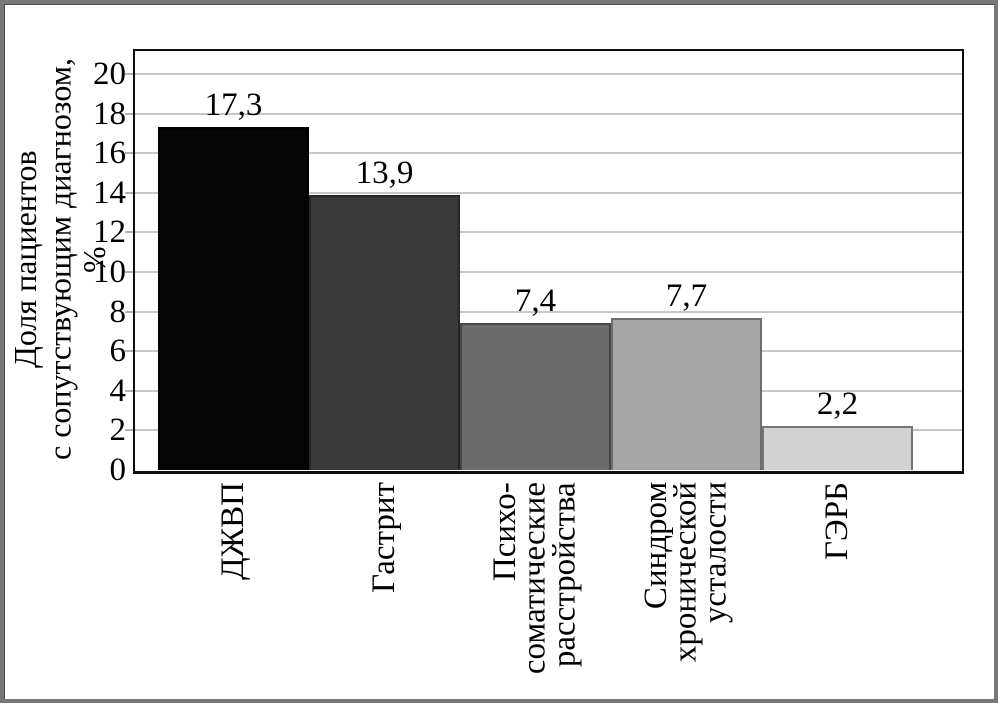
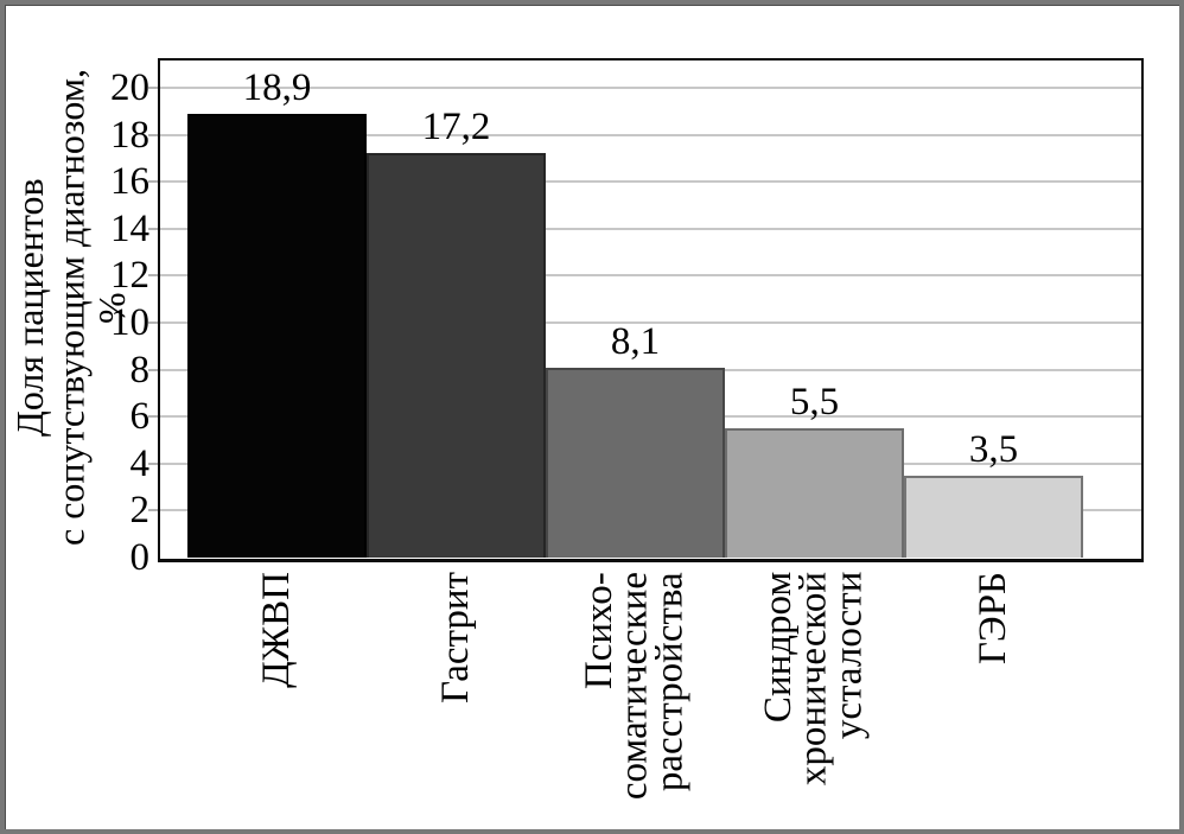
ДЖВП: 17,3 -> 18,9
Гастрит: 13,9 -> 17,2
Психо- соматические расстройства: 7,4 -> 8,1
Синдром хронической усталости: 7,7 -> 5,5
ГЭРБ: 2,2 -> 3,5
